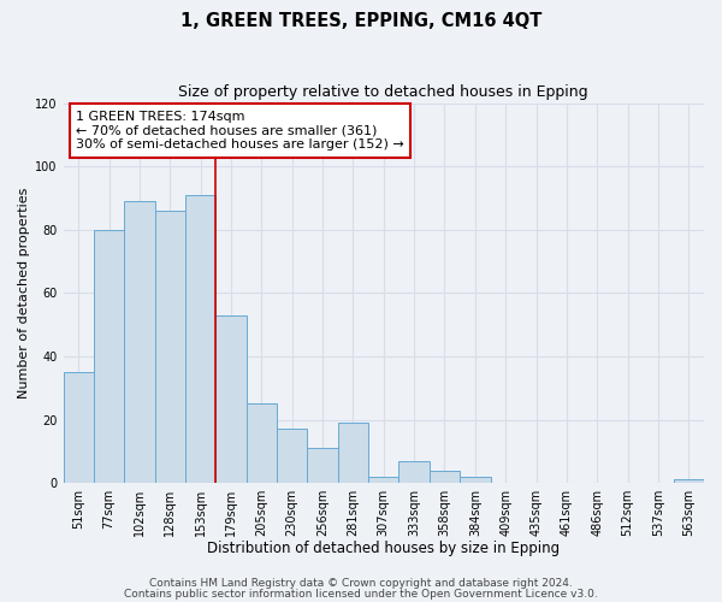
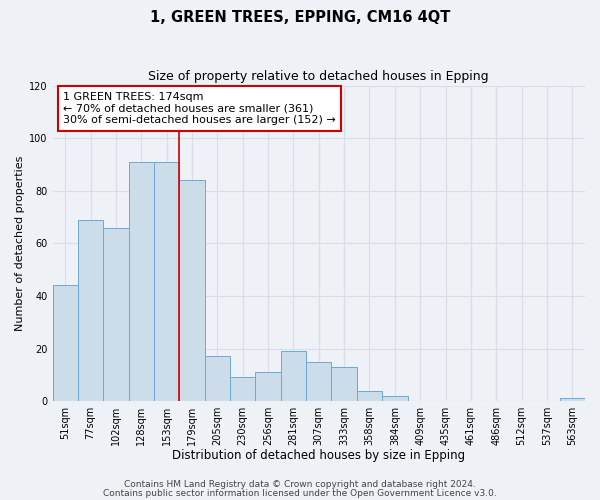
51sqm: 35 -> 44
77sqm: 80 -> 69
102sqm: 89 -> 66
128sqm: 86 -> 91
179sqm: 53 -> 84
205sqm: 25 -> 17
230sqm: 17 -> 9
307sqm: 2 -> 15
333sqm: 7 -> 13
